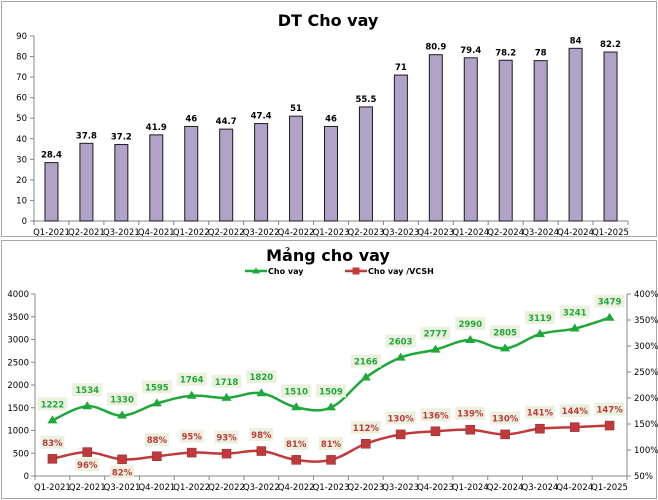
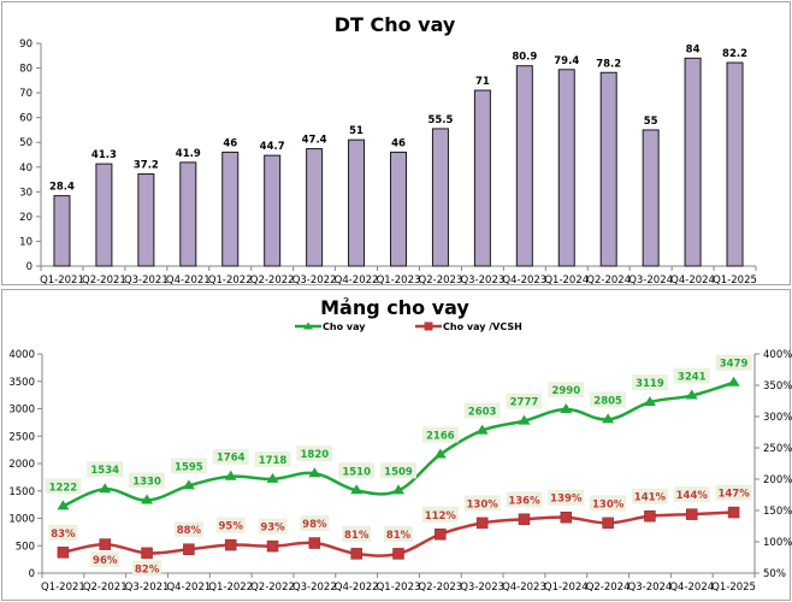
DT Cho vay/Q2-2021: 37.8 -> 41.3
DT Cho vay/Q3-2024: 78 -> 55
